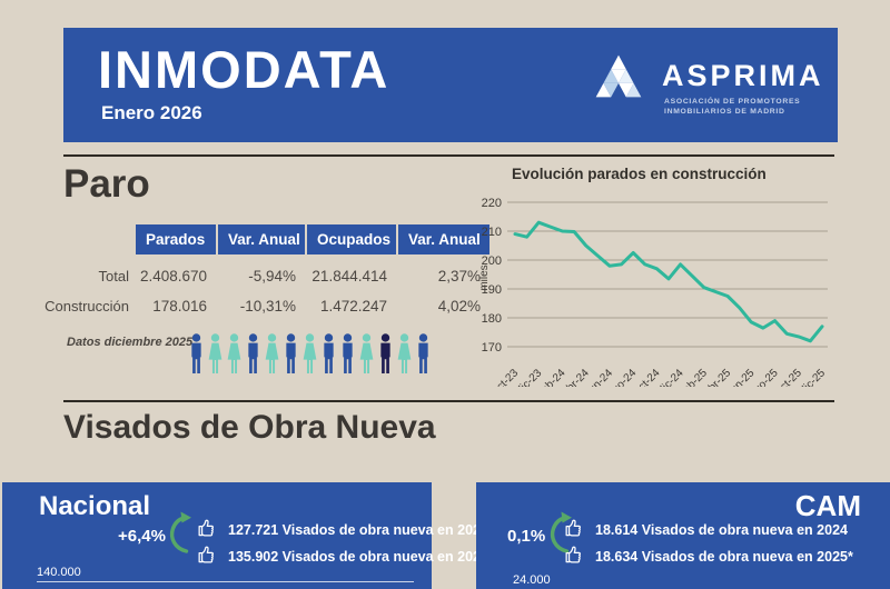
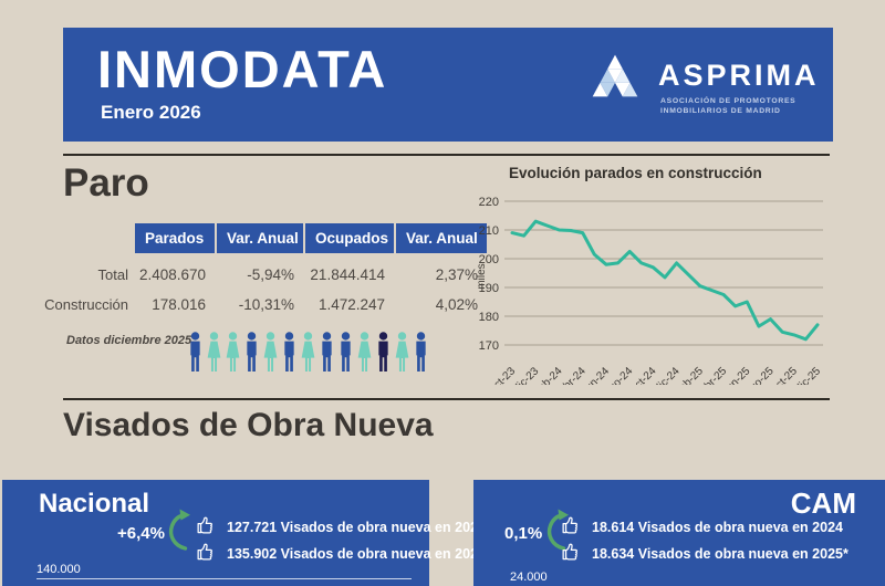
abr-24: 205 -> 209
jun-25: 178 -> 185
